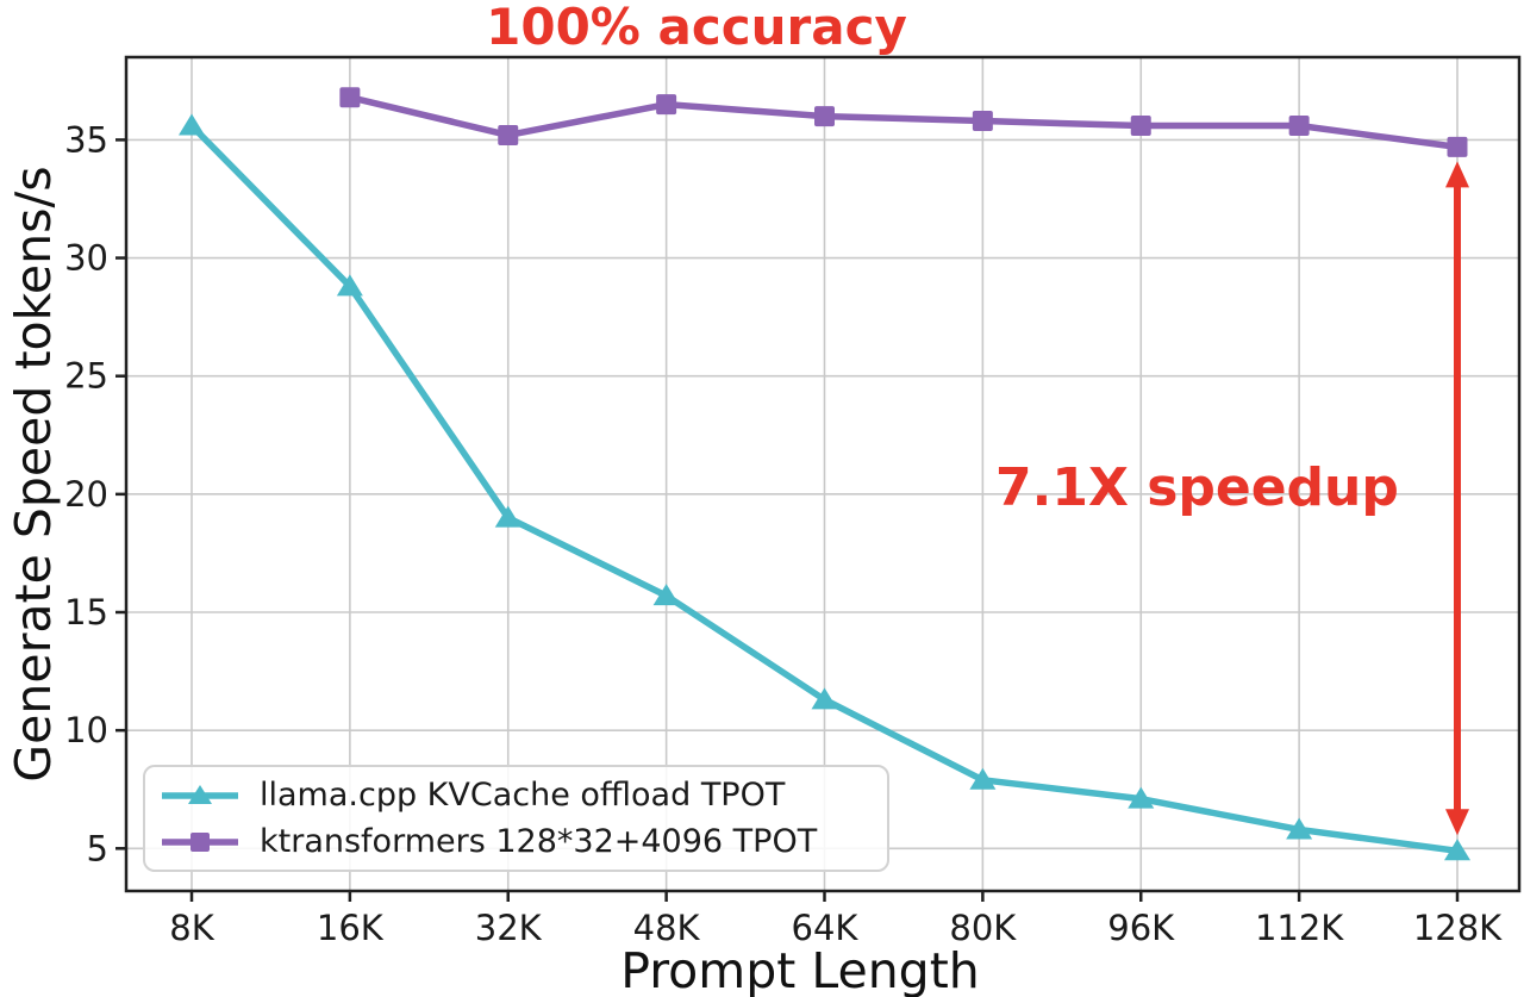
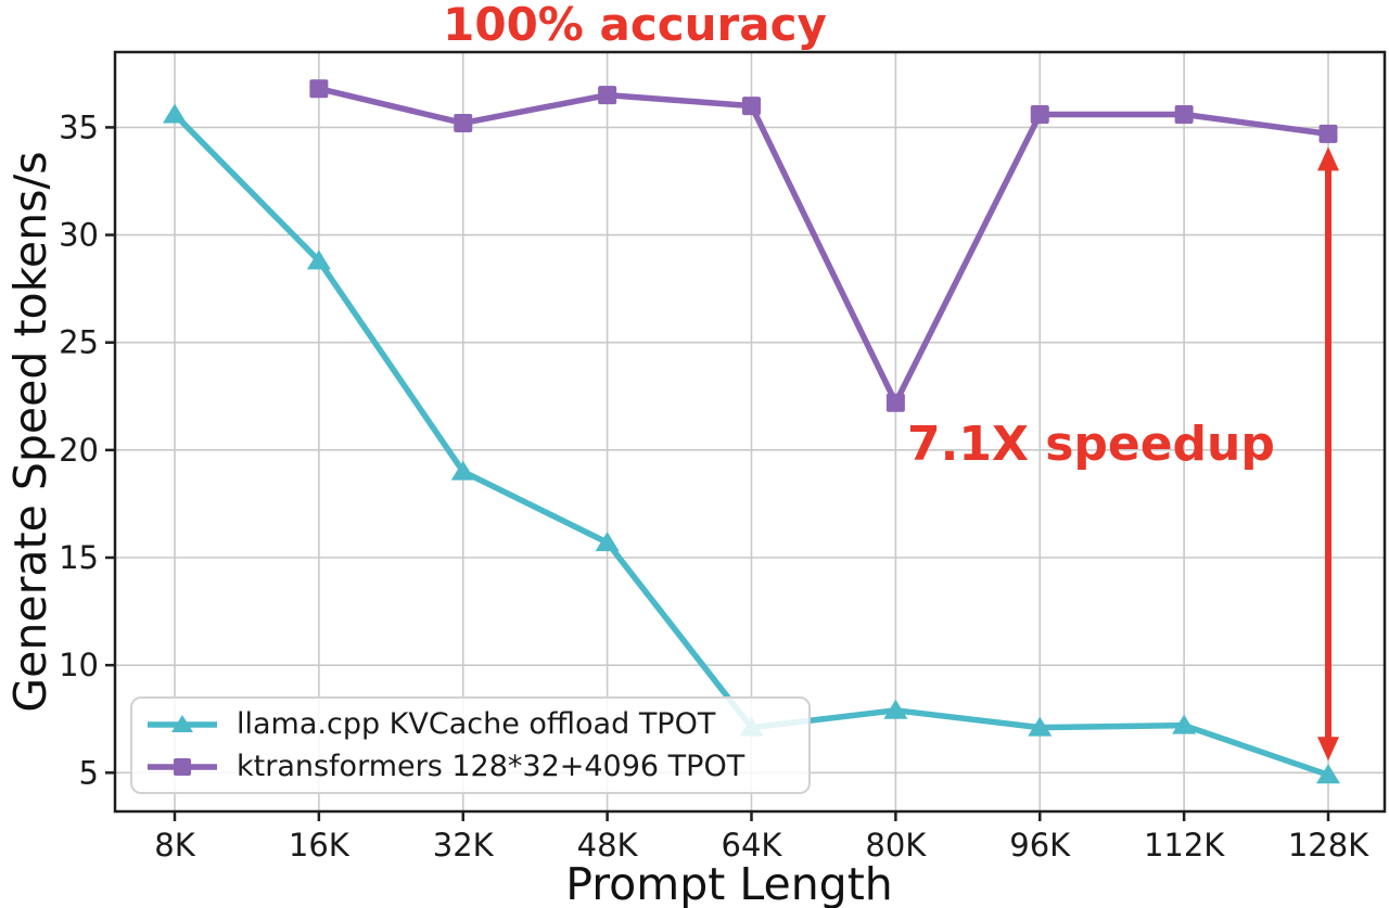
llama.cpp KVCache offload TPOT/64K: 11.3 -> 7.1
ktransformers 128*32+4096 TPOT/80K: 35.8 -> 22.2
llama.cpp KVCache offload TPOT/112K: 5.8 -> 7.2
